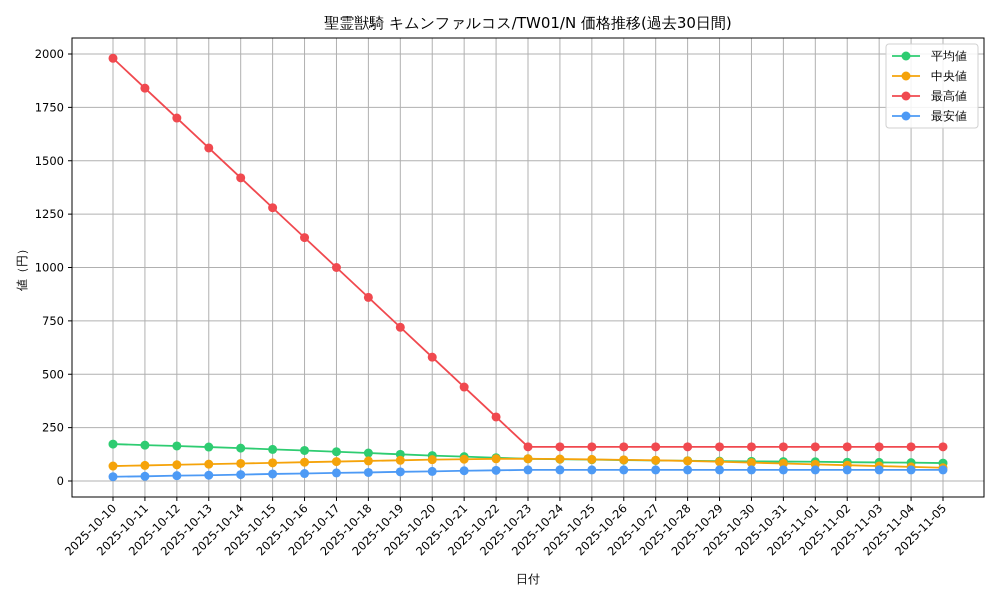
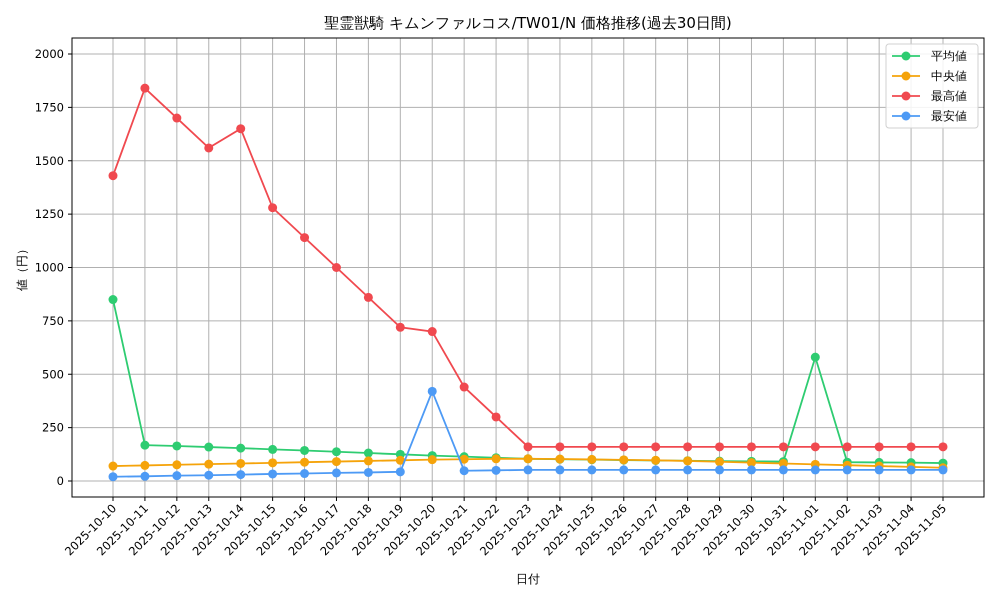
平均値/2025-10-10: 170 -> 850
最高値/2025-10-10: 1980 -> 1430
最高値/2025-10-14: 1420 -> 1650
最高値/2025-10-20: 580 -> 700
最安値/2025-10-20: 40 -> 420
平均値/2025-11-01: 90 -> 580
